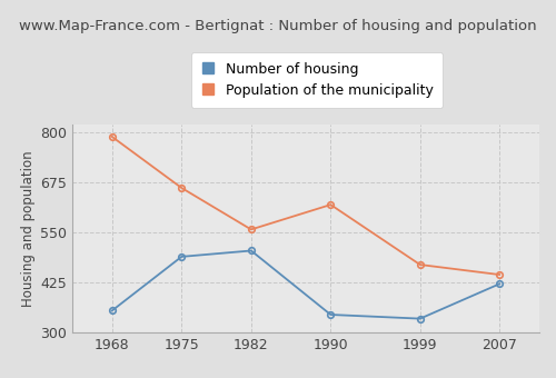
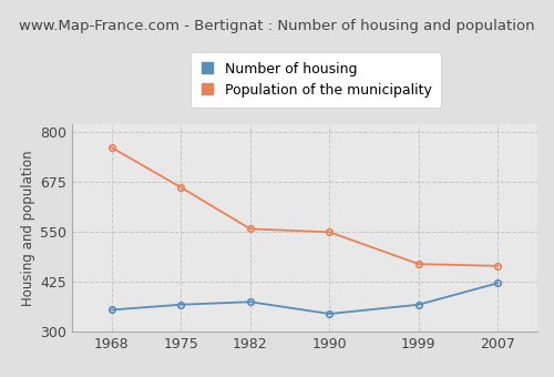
Population of the municipality/1968: 790 -> 762
Number of housing/1975: 490 -> 368
Number of housing/1982: 505 -> 375
Population of the municipality/1990: 620 -> 550
Number of housing/1999: 335 -> 368
Population of the municipality/2007: 445 -> 465
